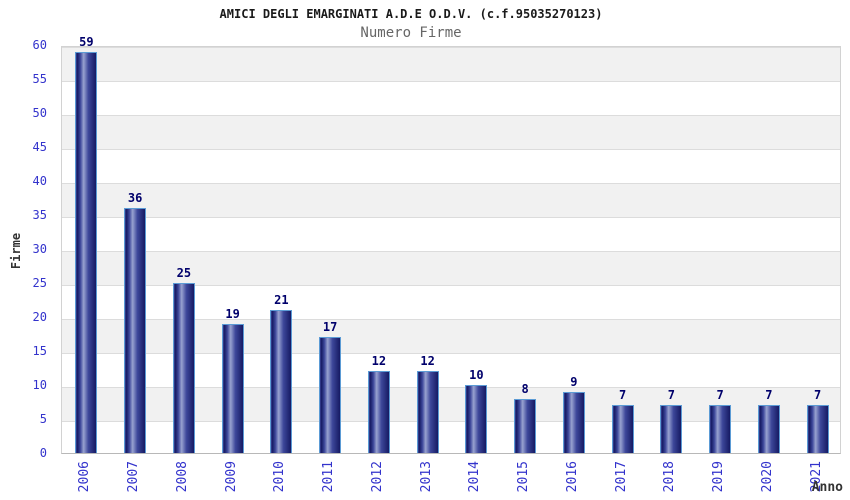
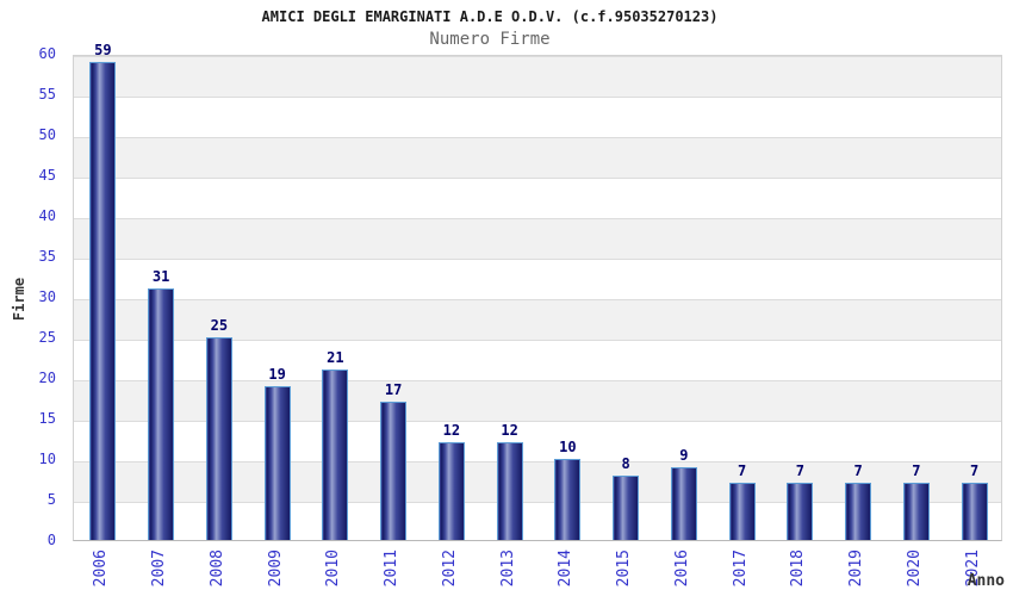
2007: 36 -> 31
